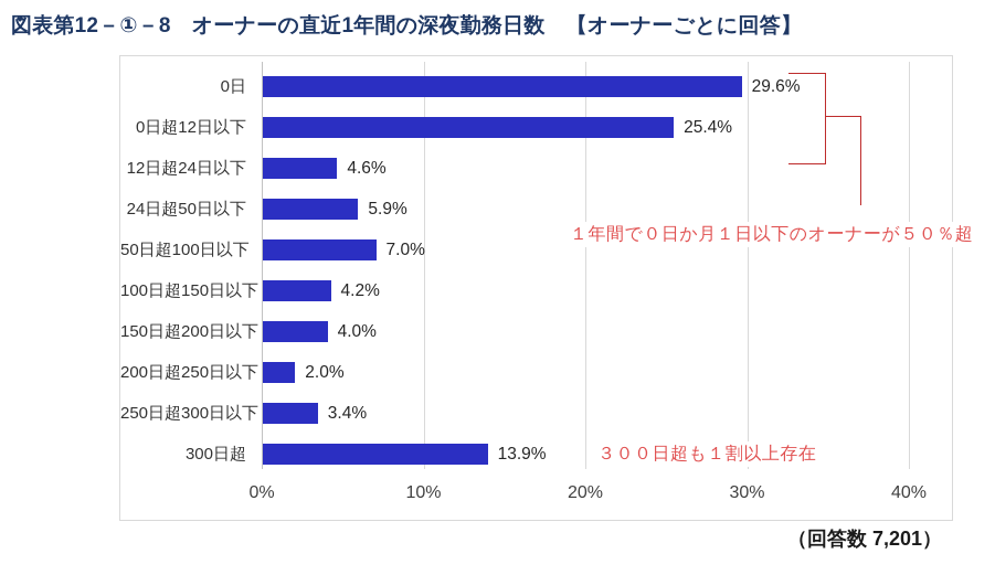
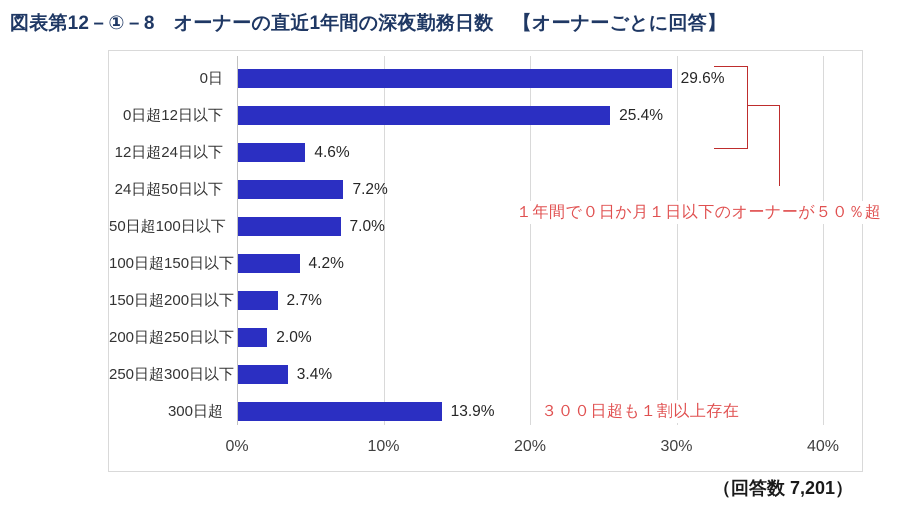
24日超50日以下: 5.9% -> 7.2%
150日超200日以下: 4.0% -> 2.7%
